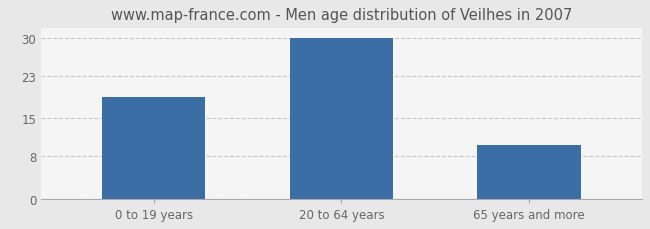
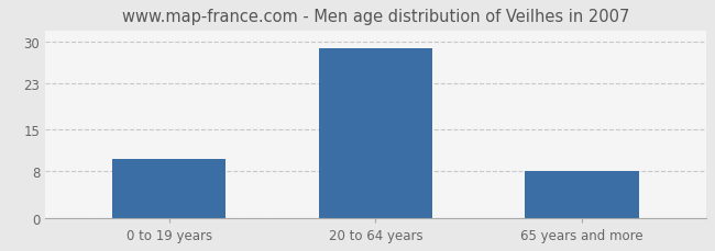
0 to 19 years: 19 -> 10
20 to 64 years: 30 -> 29
65 years and more: 10 -> 8
